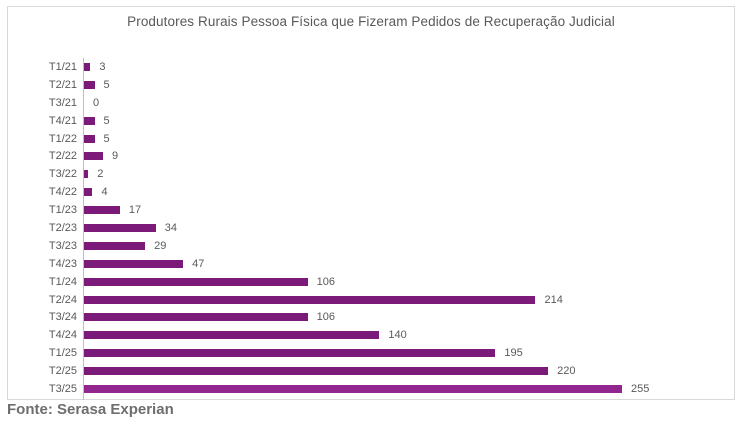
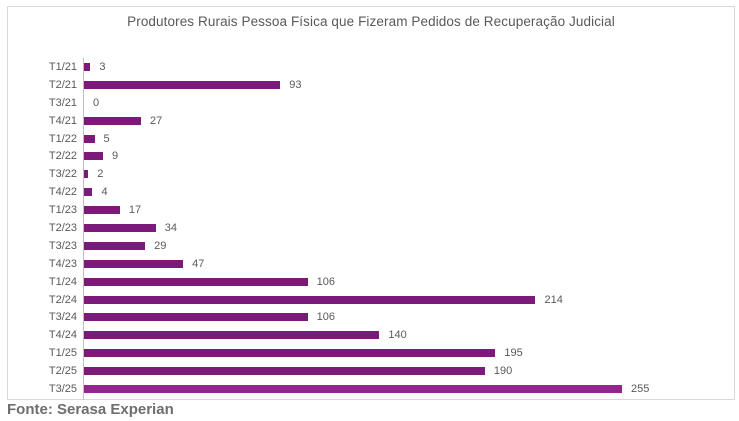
T2/21: 5 -> 93
T4/21: 5 -> 27
T2/25: 220 -> 190
